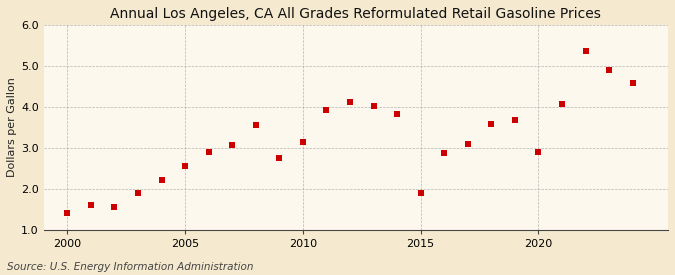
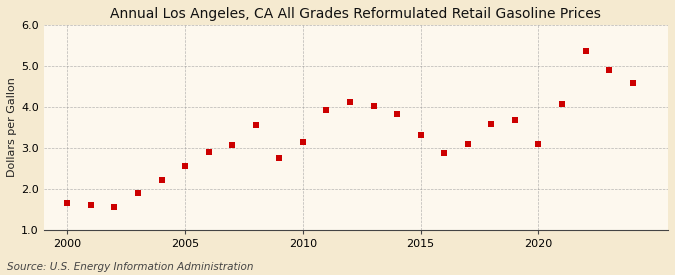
2000: 1.40 -> 1.65
2015: 1.90 -> 3.32
2020: 2.90 -> 3.10
